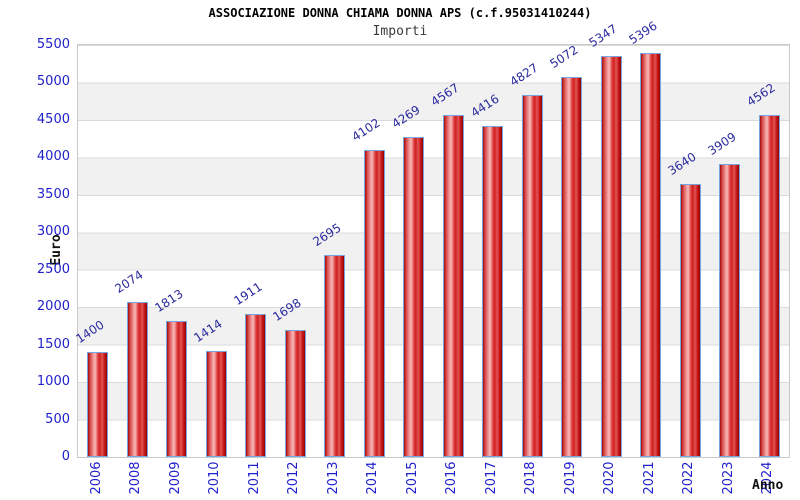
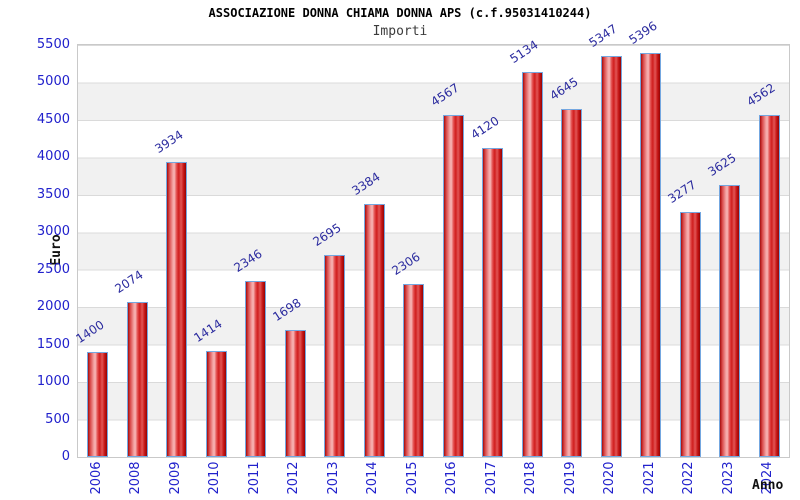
2009: 1813 -> 3934
2011: 1911 -> 2346
2014: 4102 -> 3384
2015: 4269 -> 2306
2017: 4416 -> 4120
2018: 4827 -> 5134
2019: 5072 -> 4645
2022: 3640 -> 3277
2023: 3909 -> 3625
